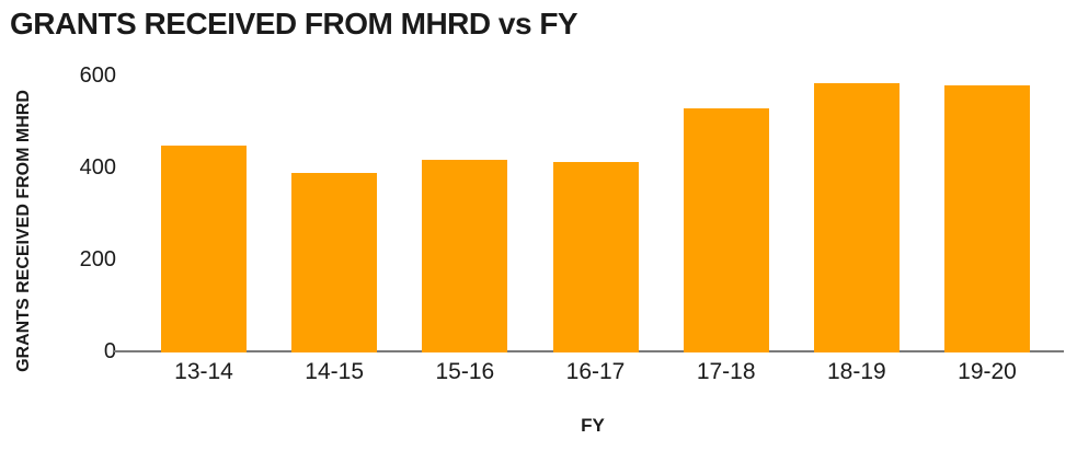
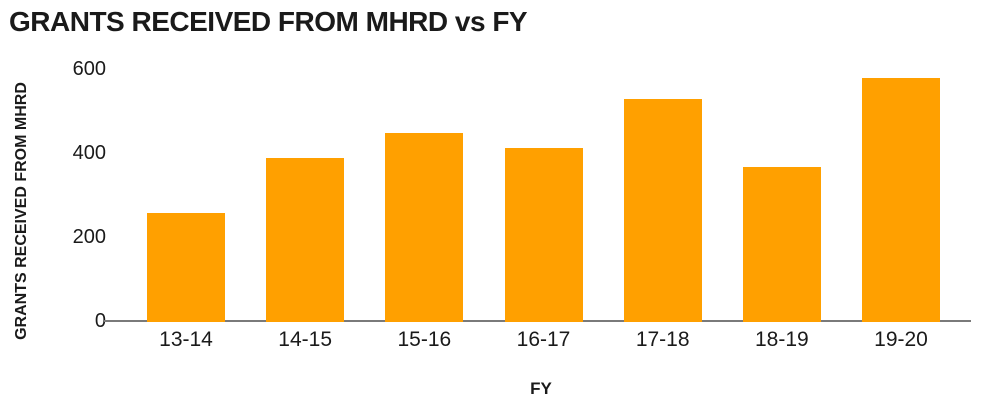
13-14: 450 -> 260
15-16: 420 -> 450
18-19: 580 -> 370
